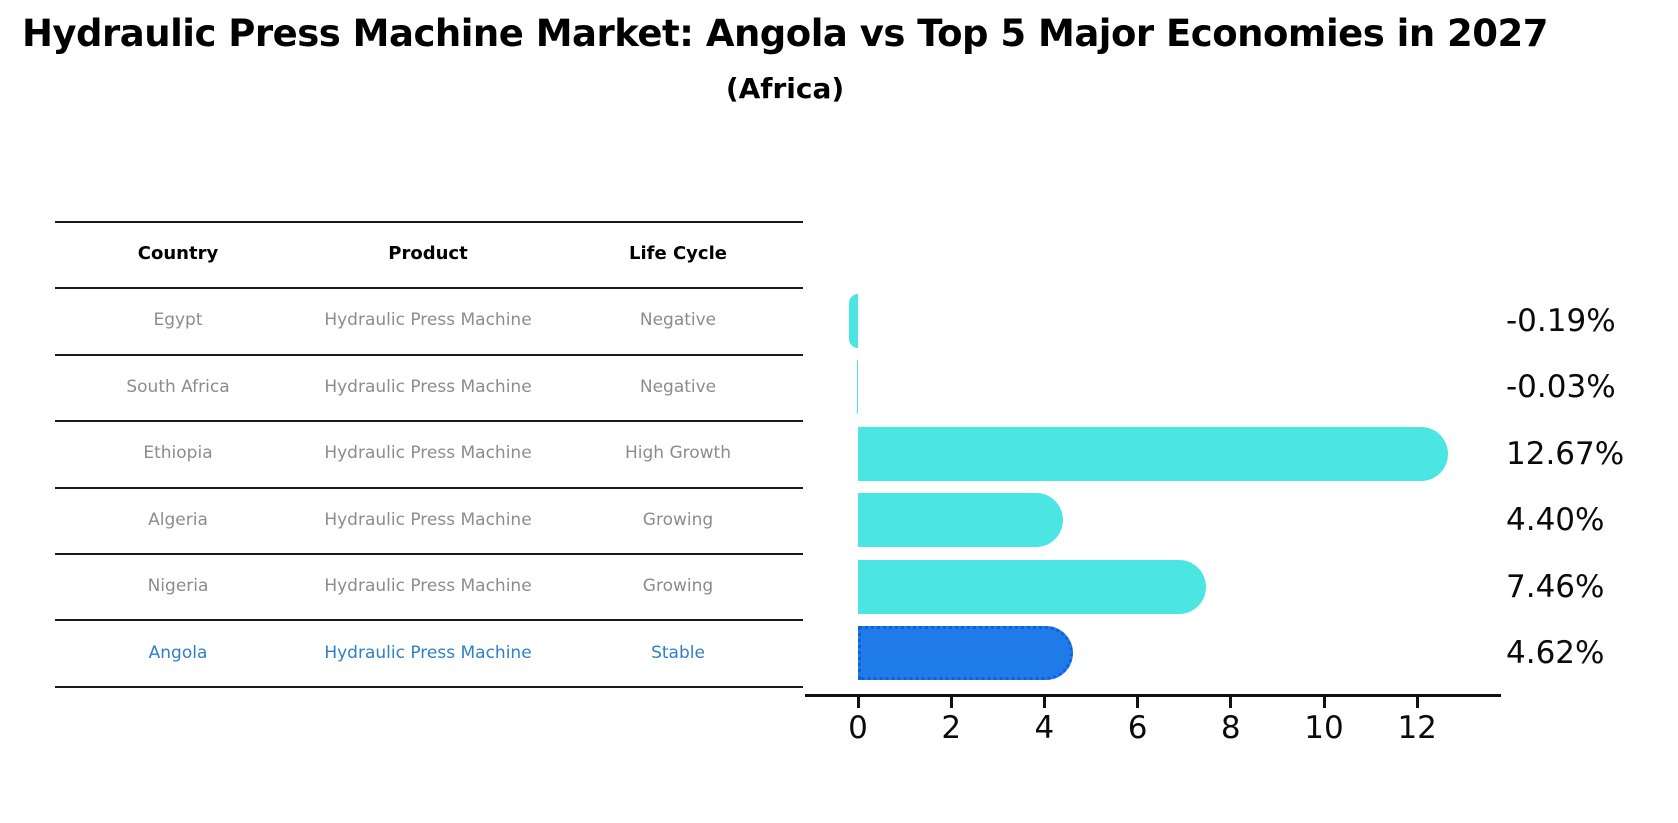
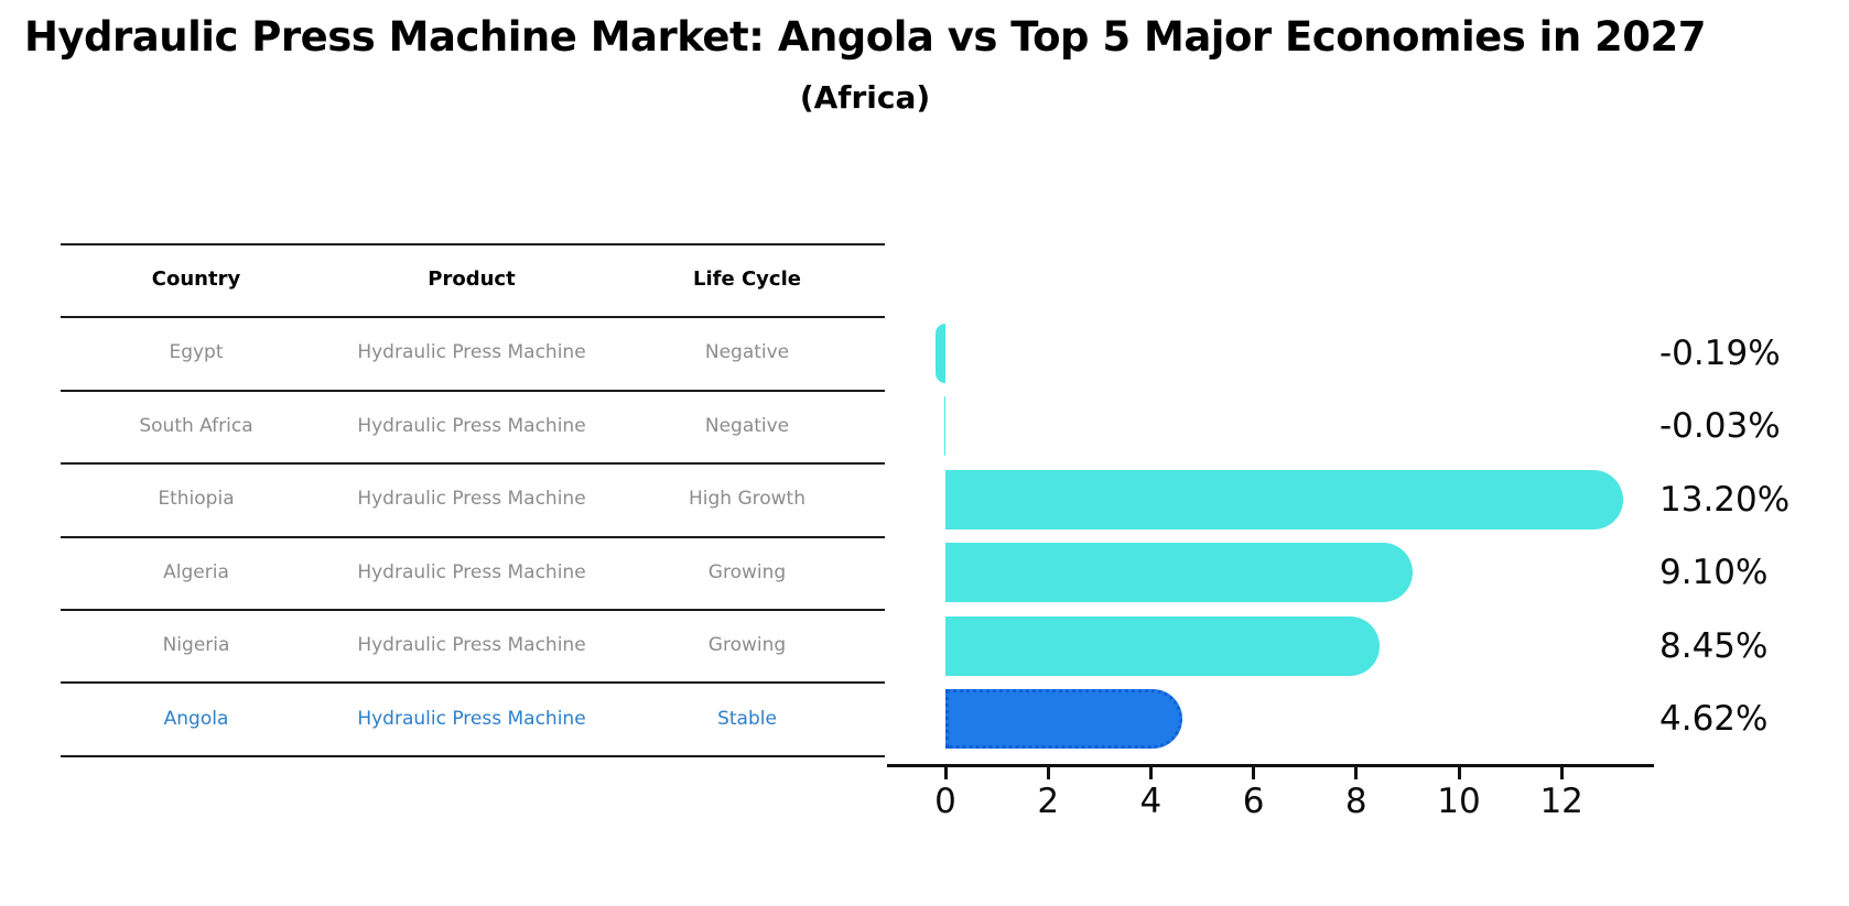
Ethiopia: 12.67% -> 13.20%
Algeria: 4.40% -> 9.10%
Nigeria: 7.46% -> 8.45%
